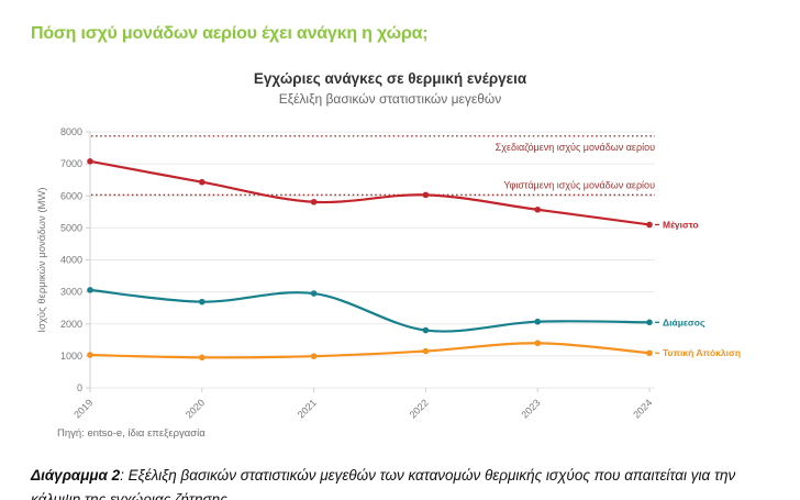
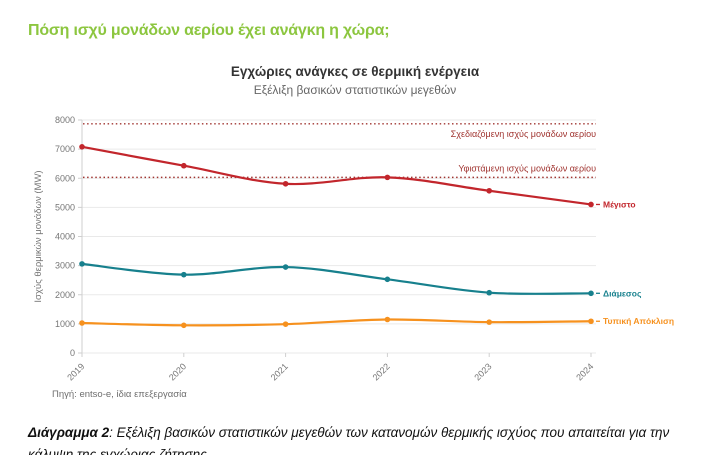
Διάμεσος/2022: 1800 -> 2500
Τυπική Απόκλιση/2023: 1400 -> 1100
